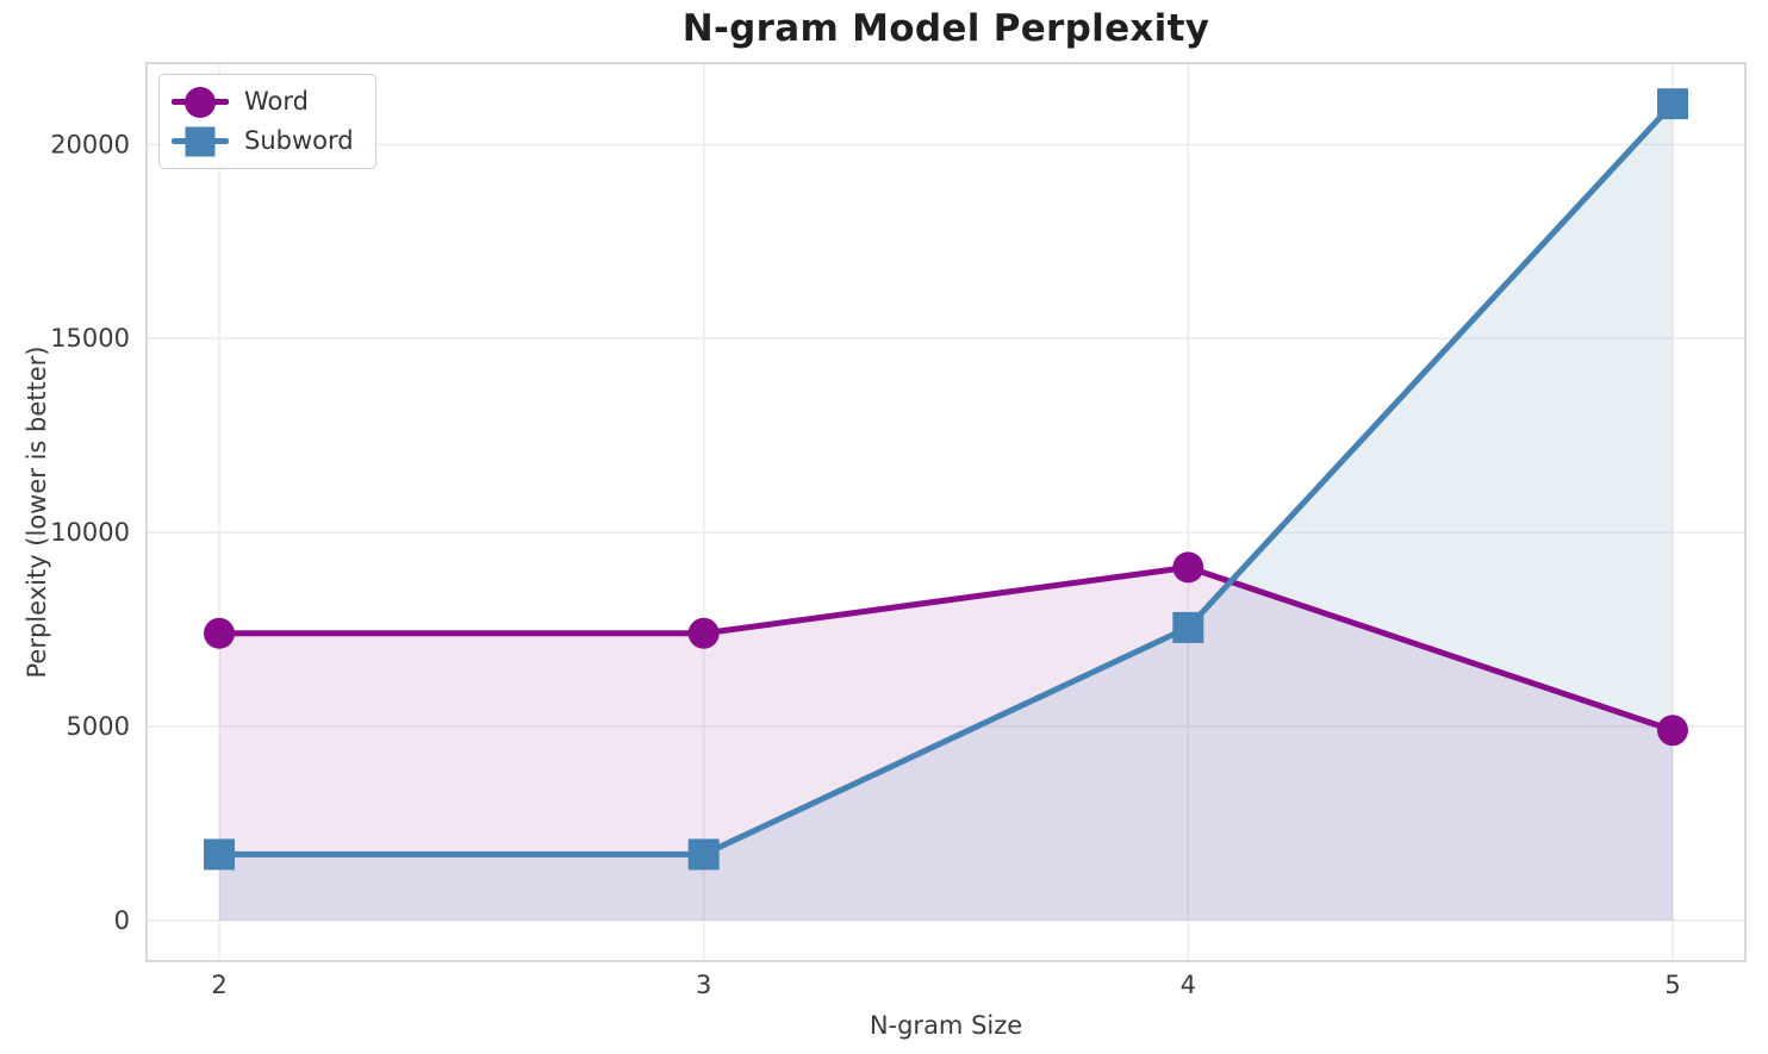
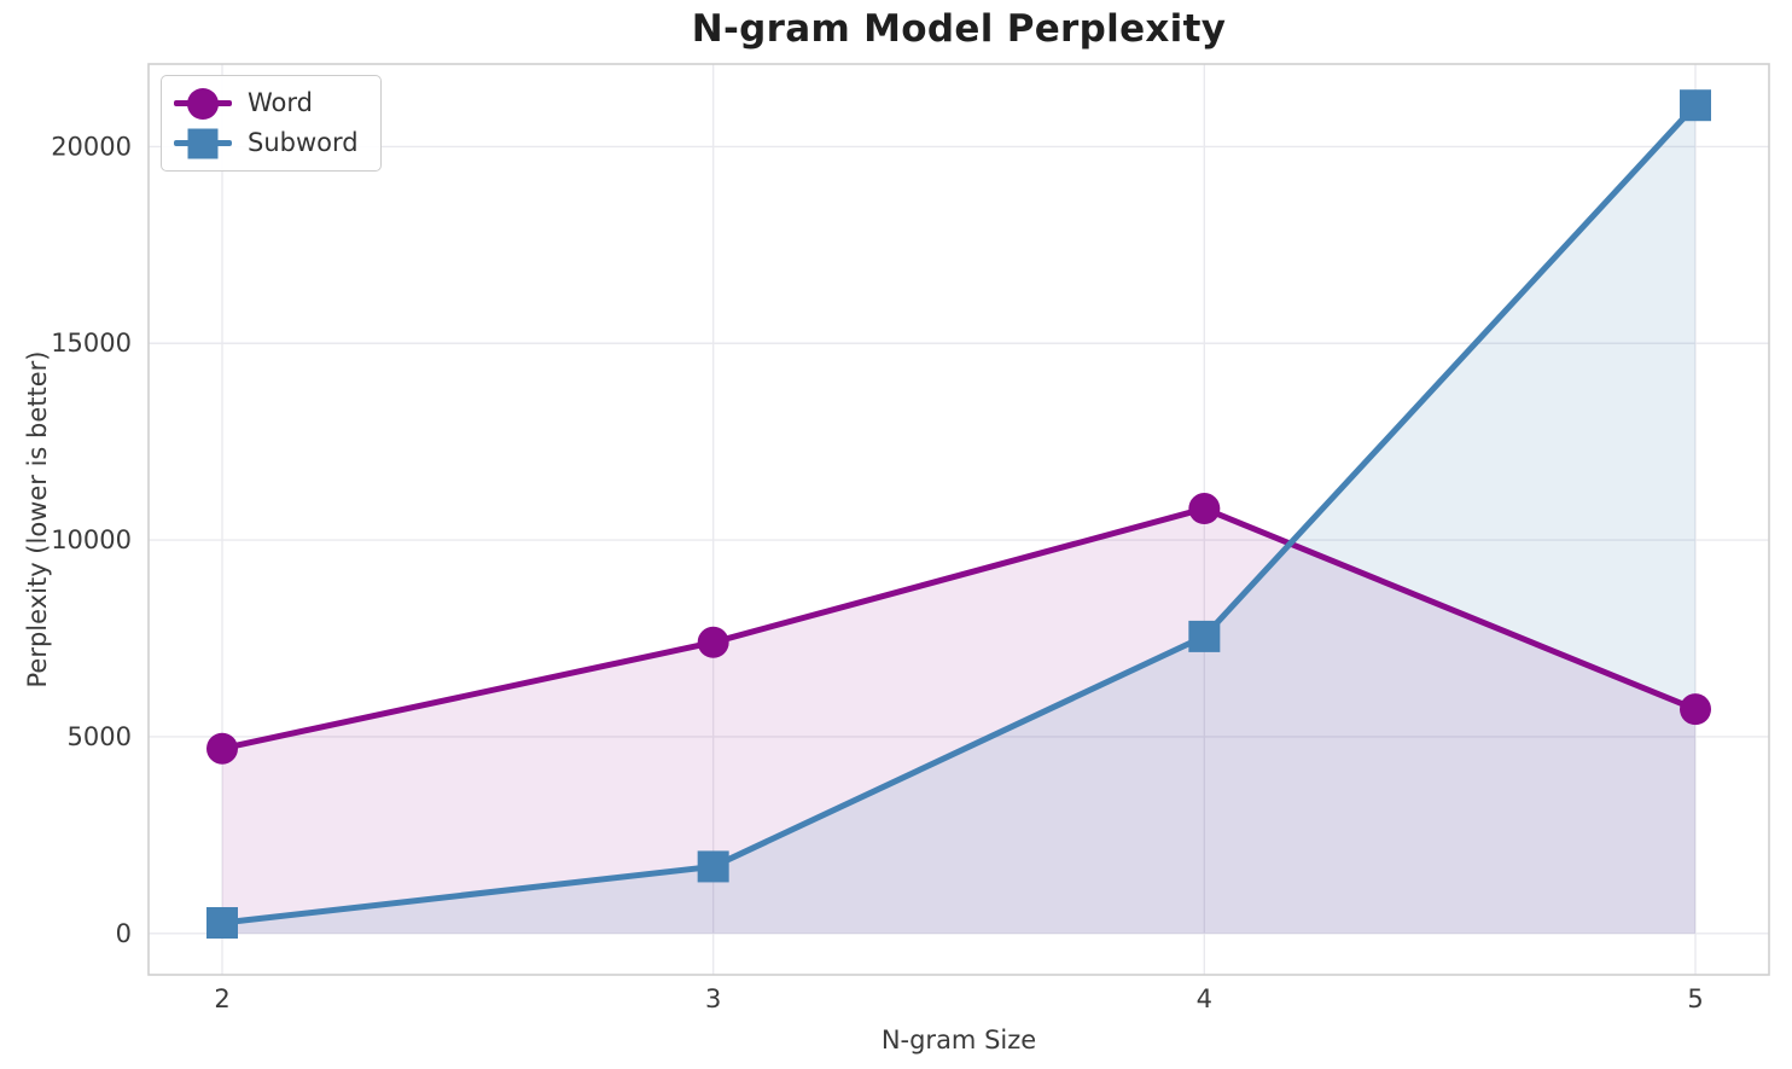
Word/2: 7400 -> 4700
Subword/2: 1700 -> 300
Word/4: 9100 -> 10800
Word/5: 4900 -> 5700
